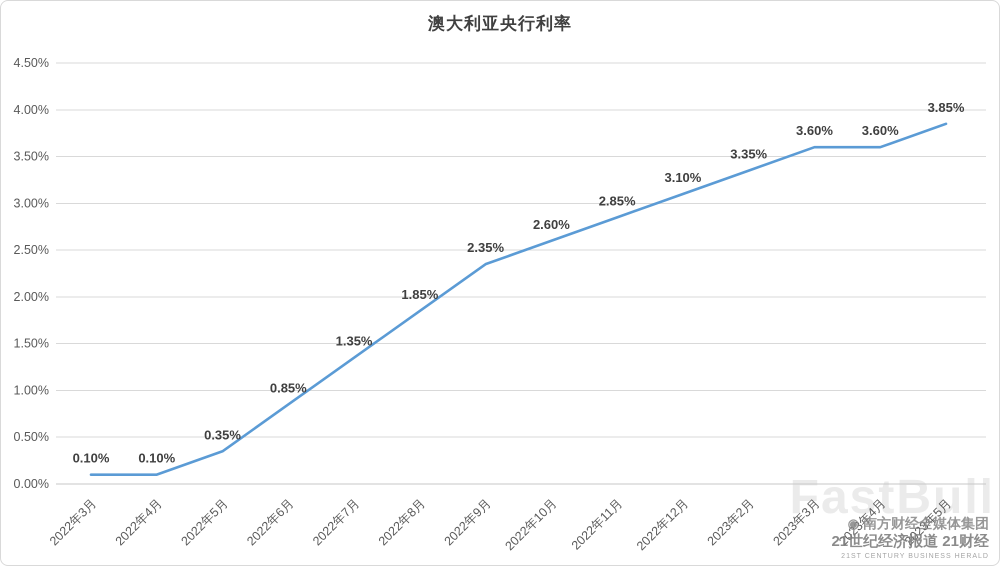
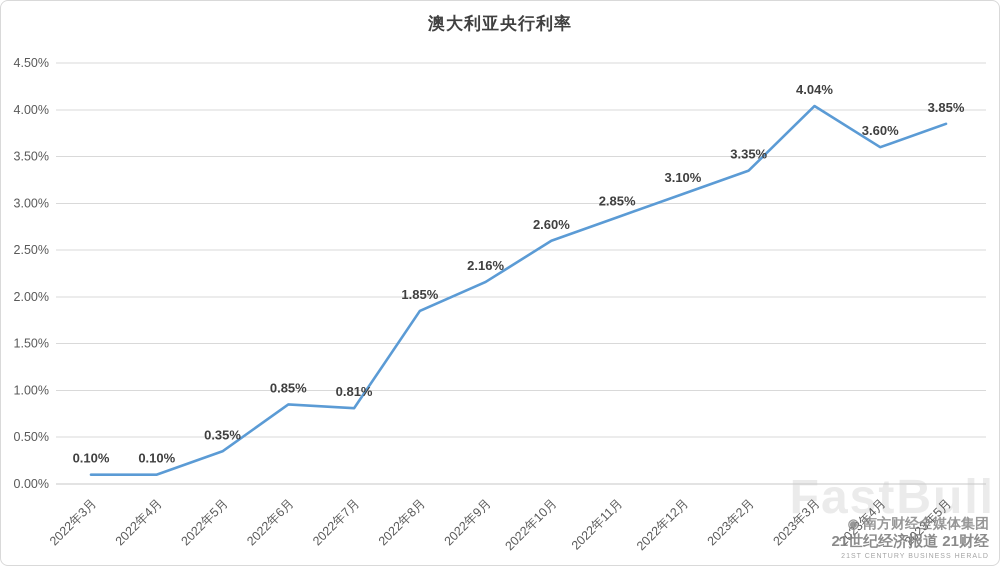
2022年7月: 1.35% -> 0.81%
2022年9月: 2.35% -> 2.16%
2023年3月: 3.60% -> 4.04%
